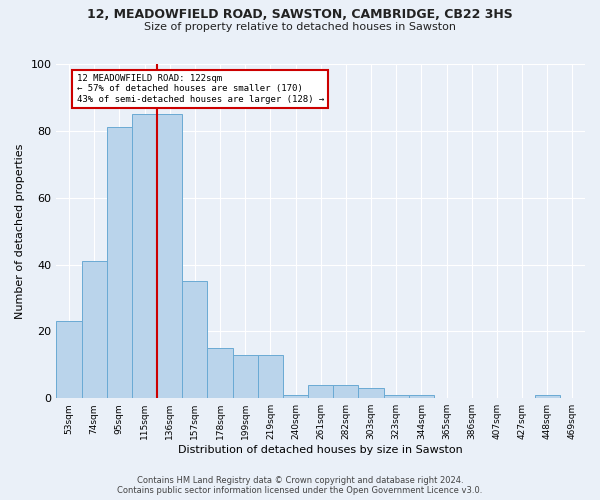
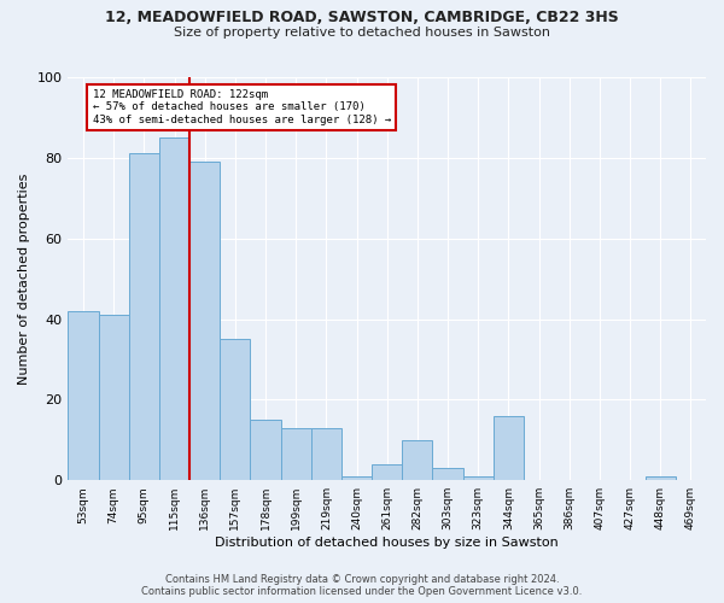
53sqm: 23 -> 42
136sqm: 85 -> 79
282sqm: 4 -> 10
344sqm: 1 -> 16
